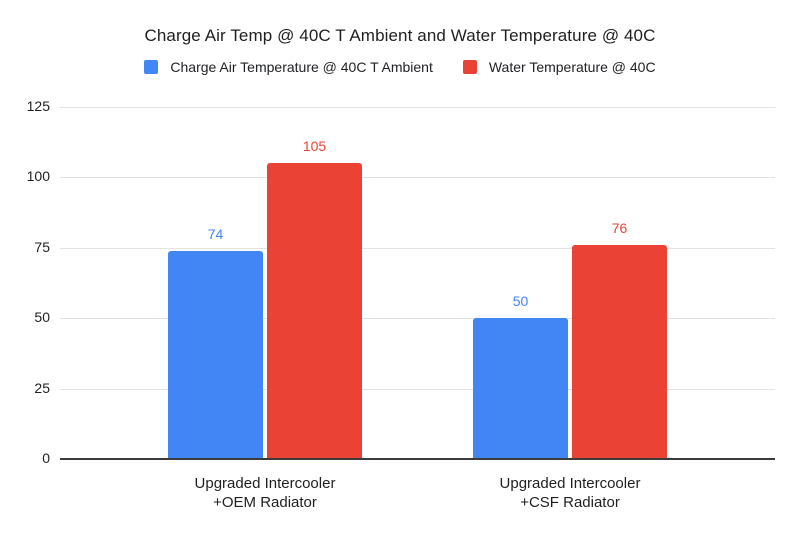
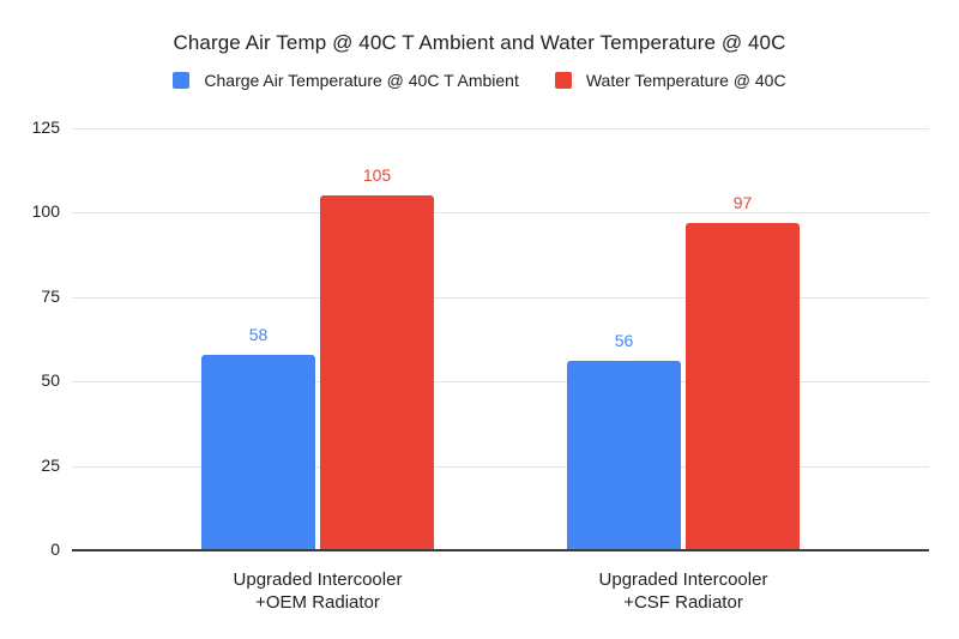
Charge Air Temperature @ 40C T Ambient/Upgraded Intercooler +OEM Radiator: 74 -> 58
Charge Air Temperature @ 40C T Ambient/Upgraded Intercooler +CSF Radiator: 50 -> 56
Water Temperature @ 40C/Upgraded Intercooler +CSF Radiator: 76 -> 97
